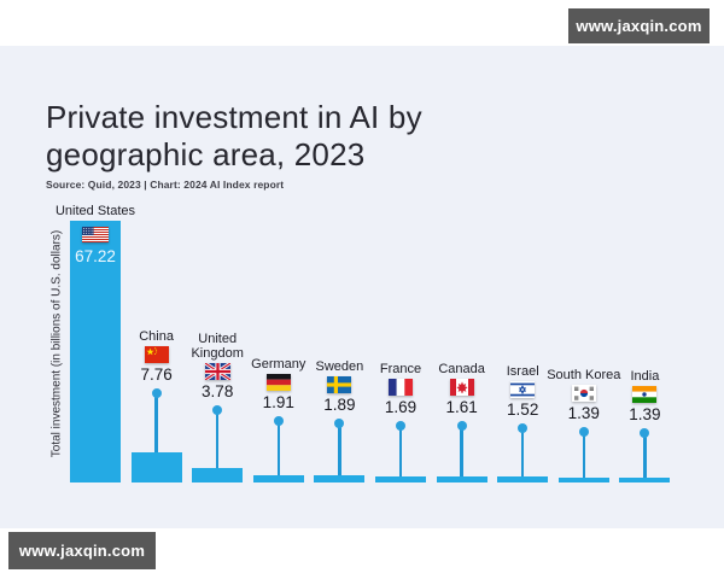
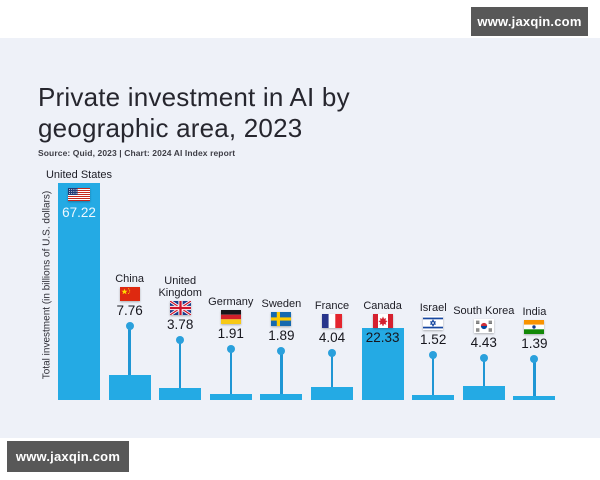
France: 1.69 -> 4.04
Canada: 1.61 -> 22.33
South Korea: 1.39 -> 4.43
